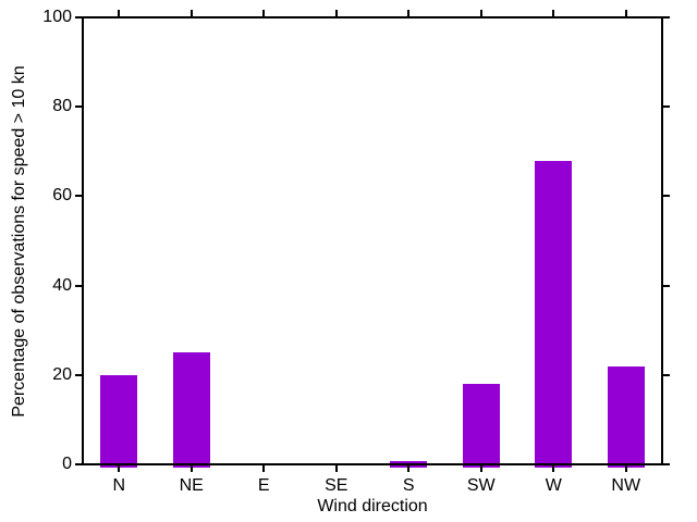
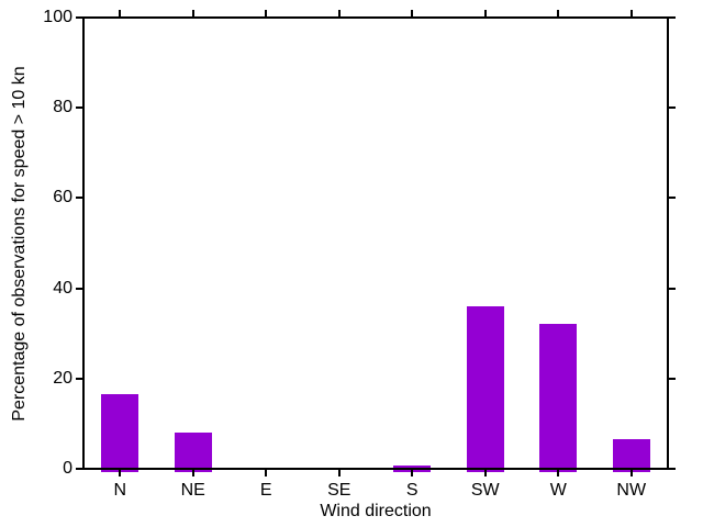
N: 20 -> 16
NE: 25 -> 8
SW: 18 -> 36
W: 68 -> 32
NW: 22 -> 7
